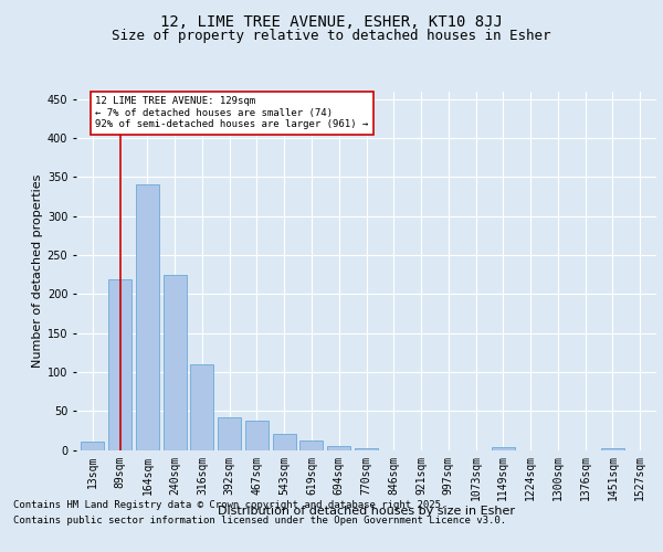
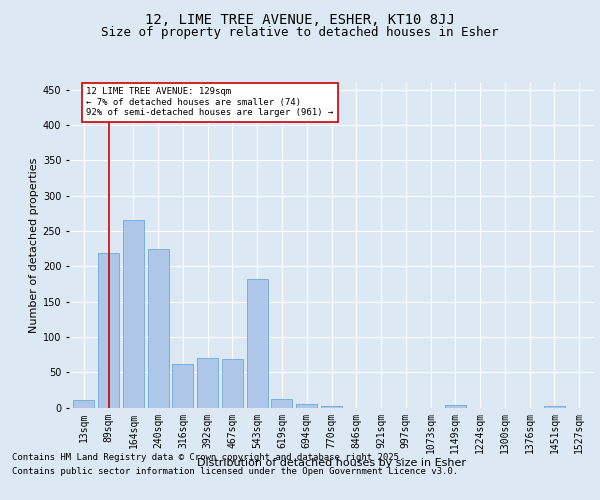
164sqm: 340 -> 266
316sqm: 110 -> 62
392sqm: 42 -> 70
467sqm: 38 -> 68
543sqm: 20 -> 182
